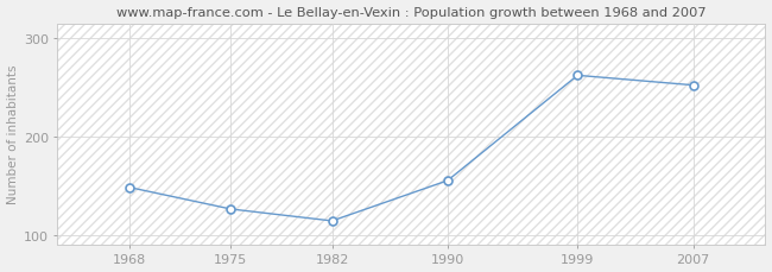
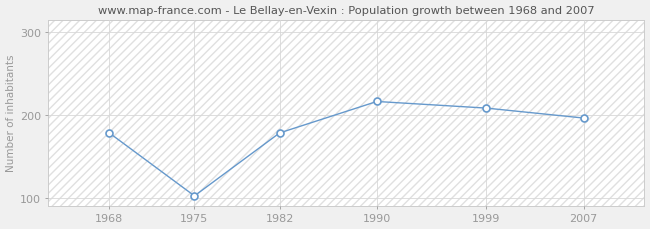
1968: 148 -> 178
1975: 126 -> 102
1982: 114 -> 178
1990: 155 -> 216
1999: 262 -> 208
2007: 252 -> 196
